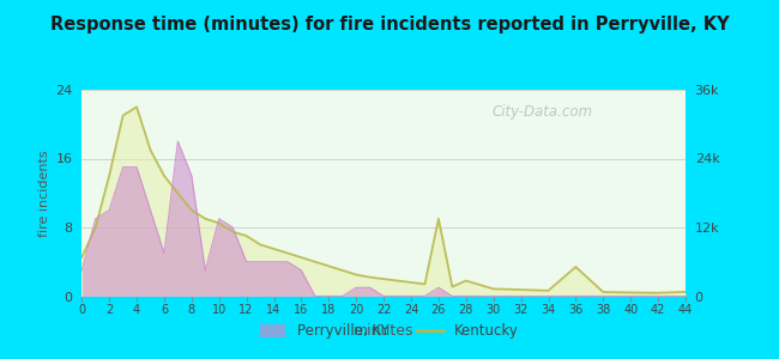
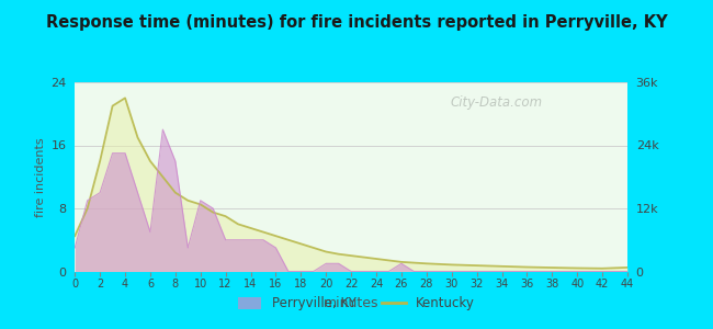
Kentucky/26: 9.0 -> 1.2
Kentucky/28: 1.8 -> 1.0
Kentucky/36: 3.4 -> 0.6
